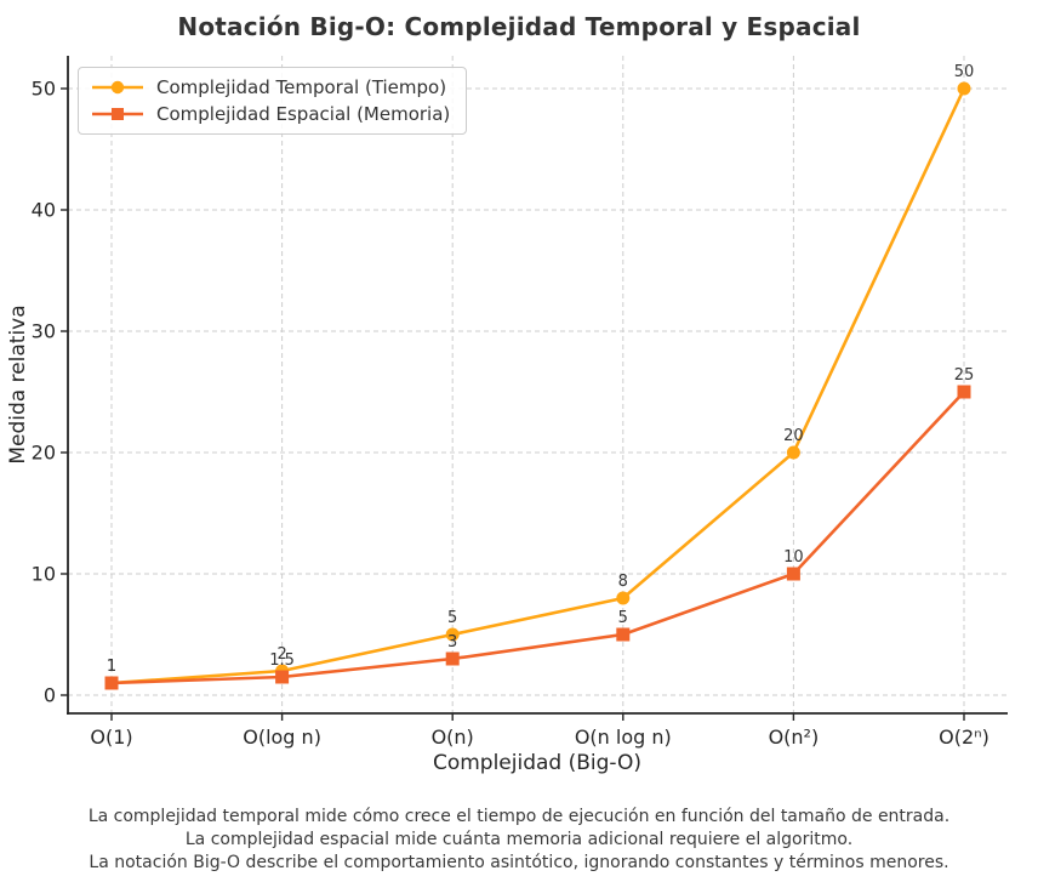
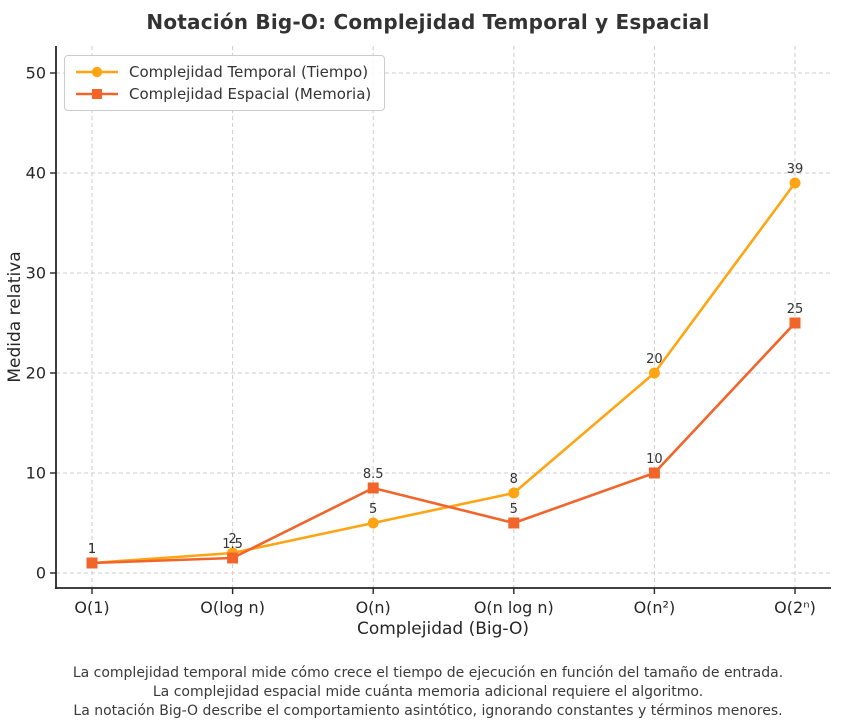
Complejidad Espacial (Memoria)/O(n): 3 -> 8.5
Complejidad Temporal (Tiempo)/O(2ⁿ): 50 -> 39
